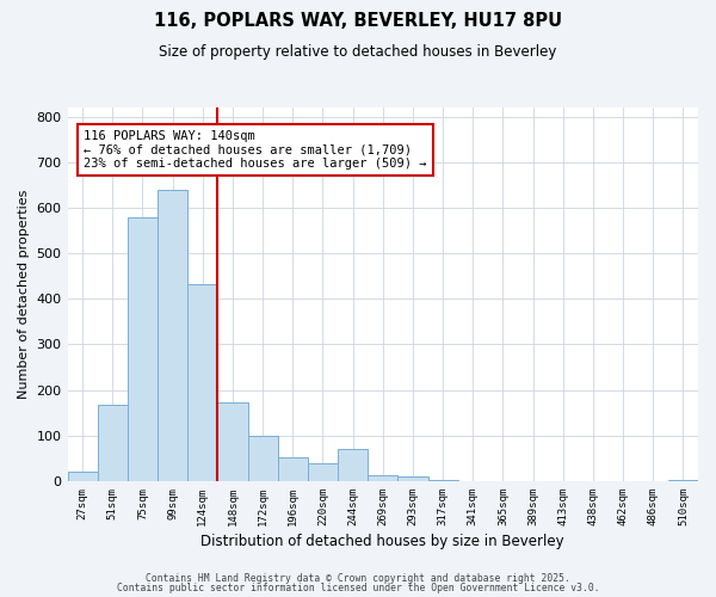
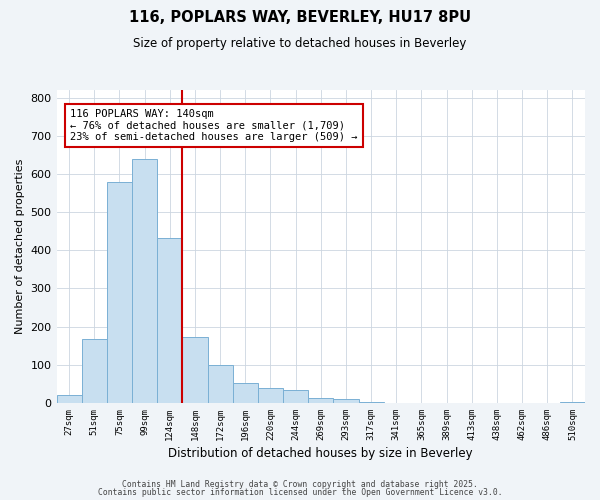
244sqm: 70 -> 33
